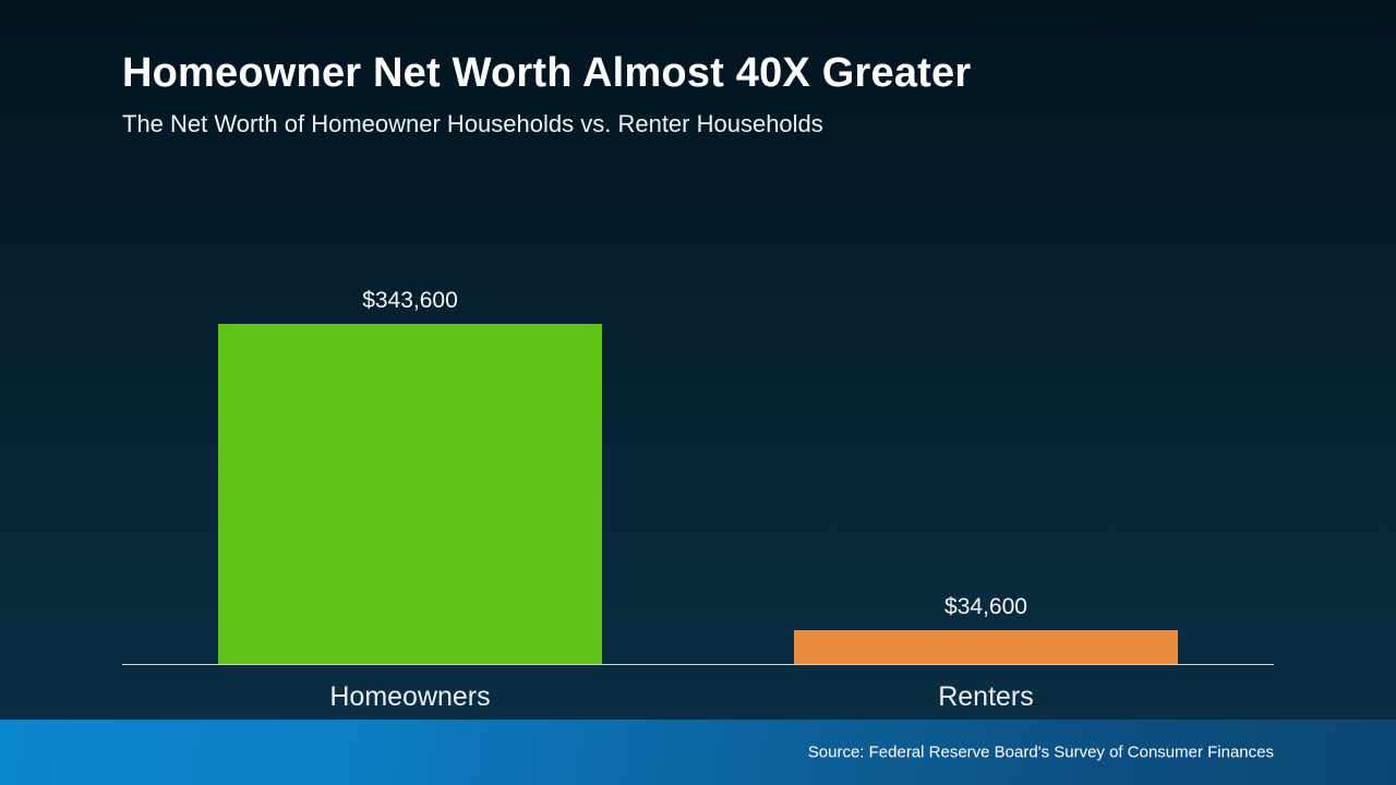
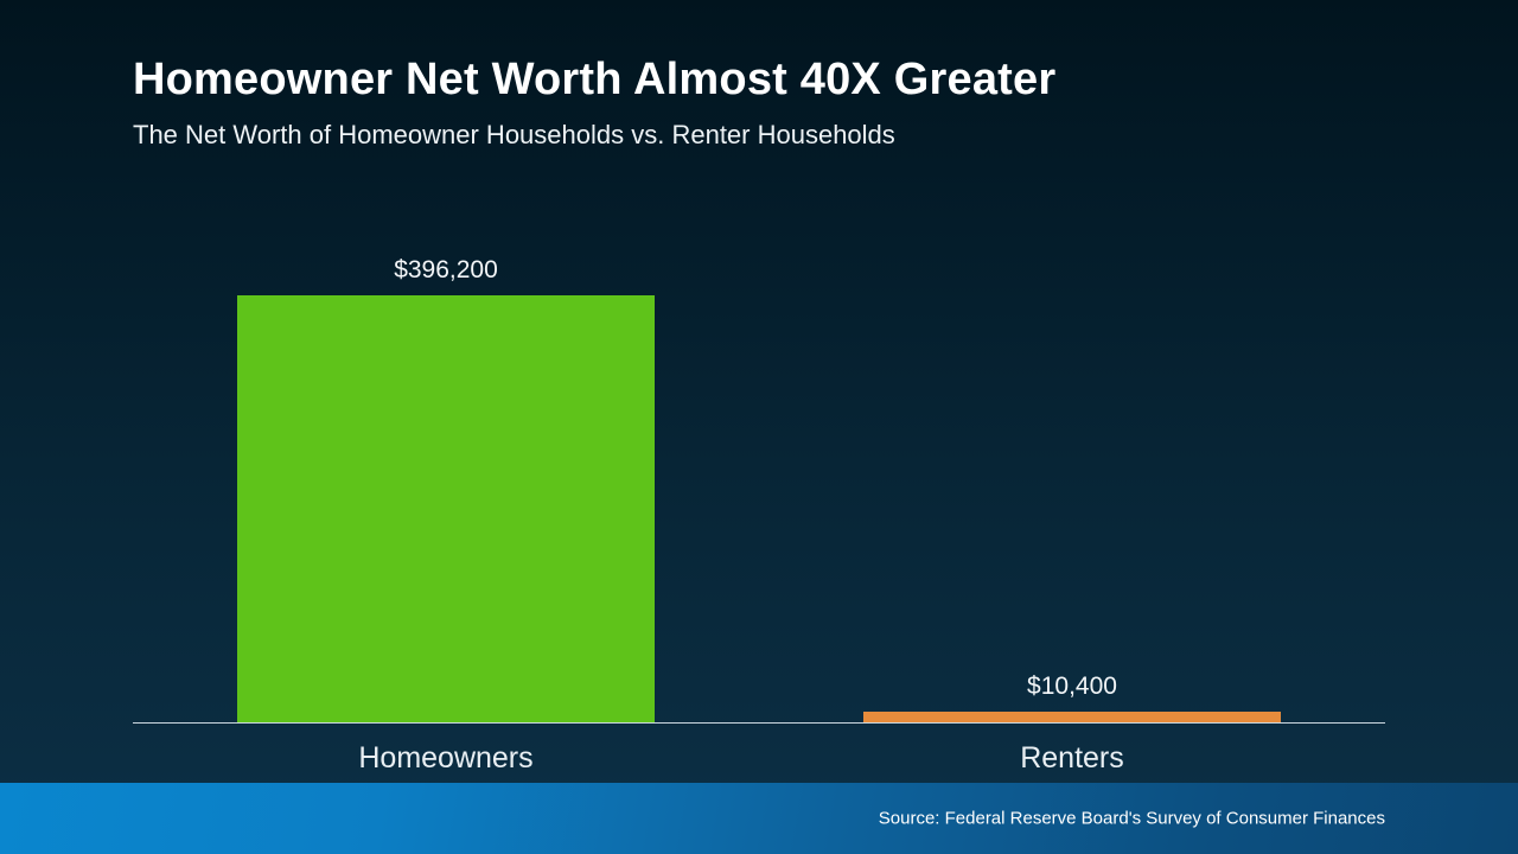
Homeowners: $343,600 -> $396,200
Renters: $34,600 -> $10,400
